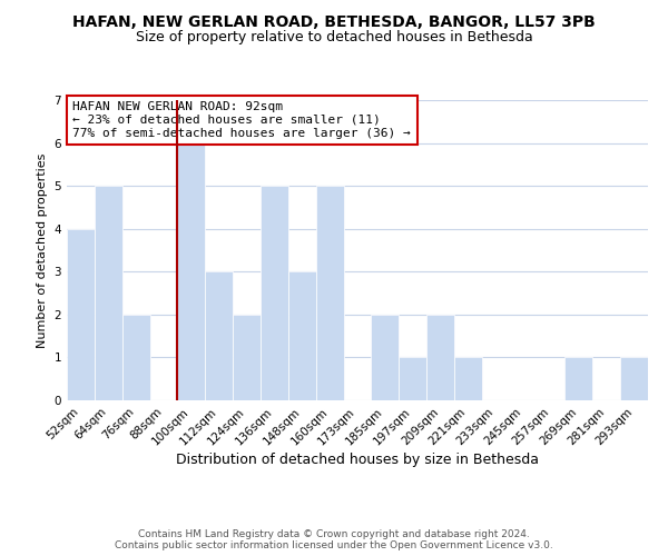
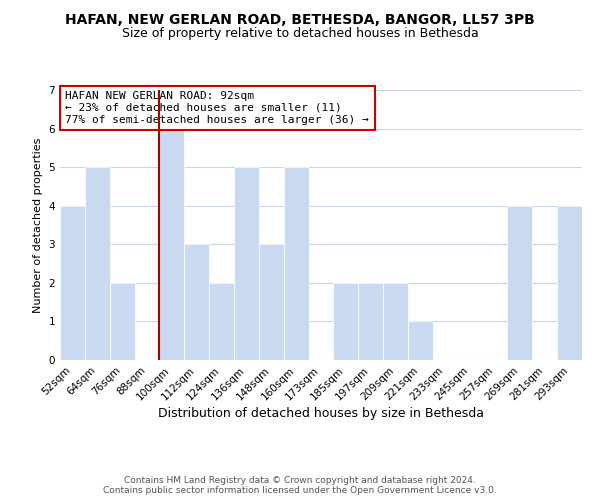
197sqm: 1 -> 2
269sqm: 1 -> 4
293sqm: 1 -> 4
